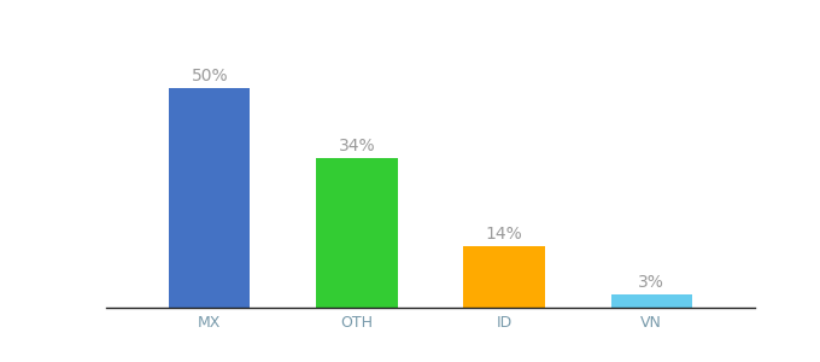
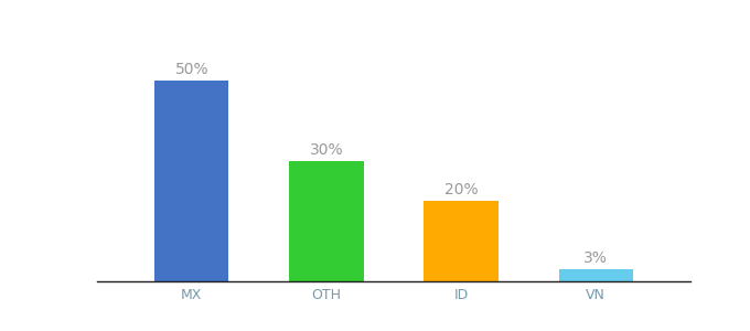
OTH: 34% -> 30%
ID: 14% -> 20%
